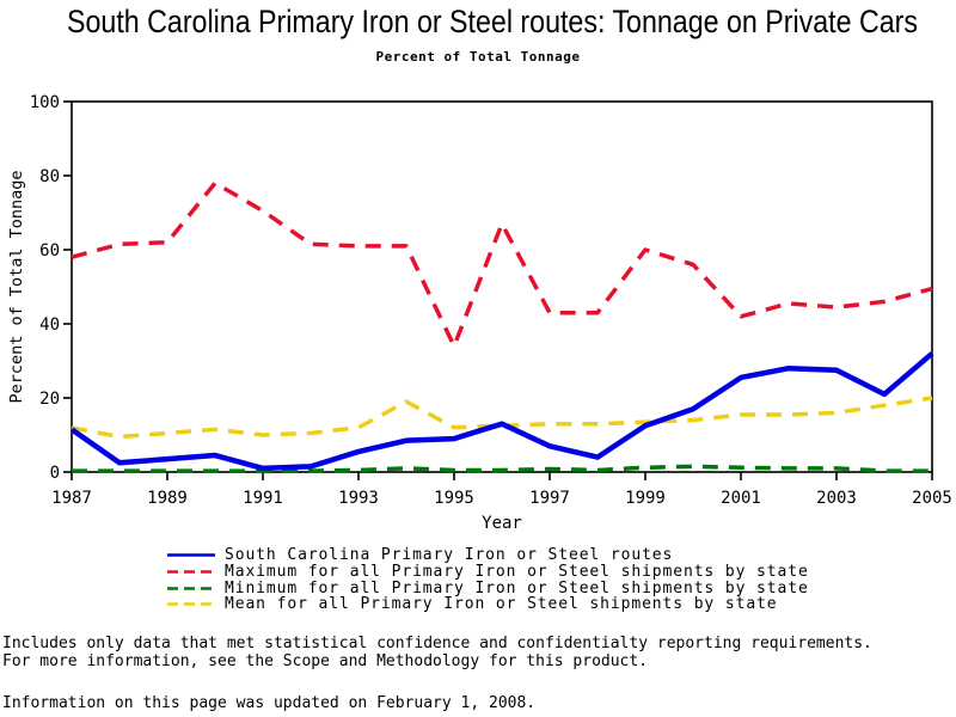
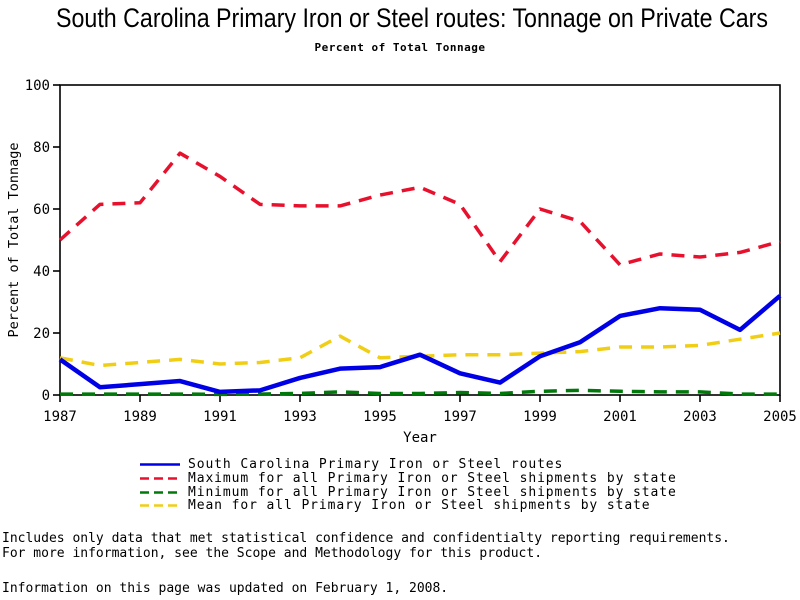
Maximum for all Primary Iron or Steel shipments by state/1987: 58 -> 50
Maximum for all Primary Iron or Steel shipments by state/1995: 34 -> 64
Maximum for all Primary Iron or Steel shipments by state/1997: 43 -> 62
